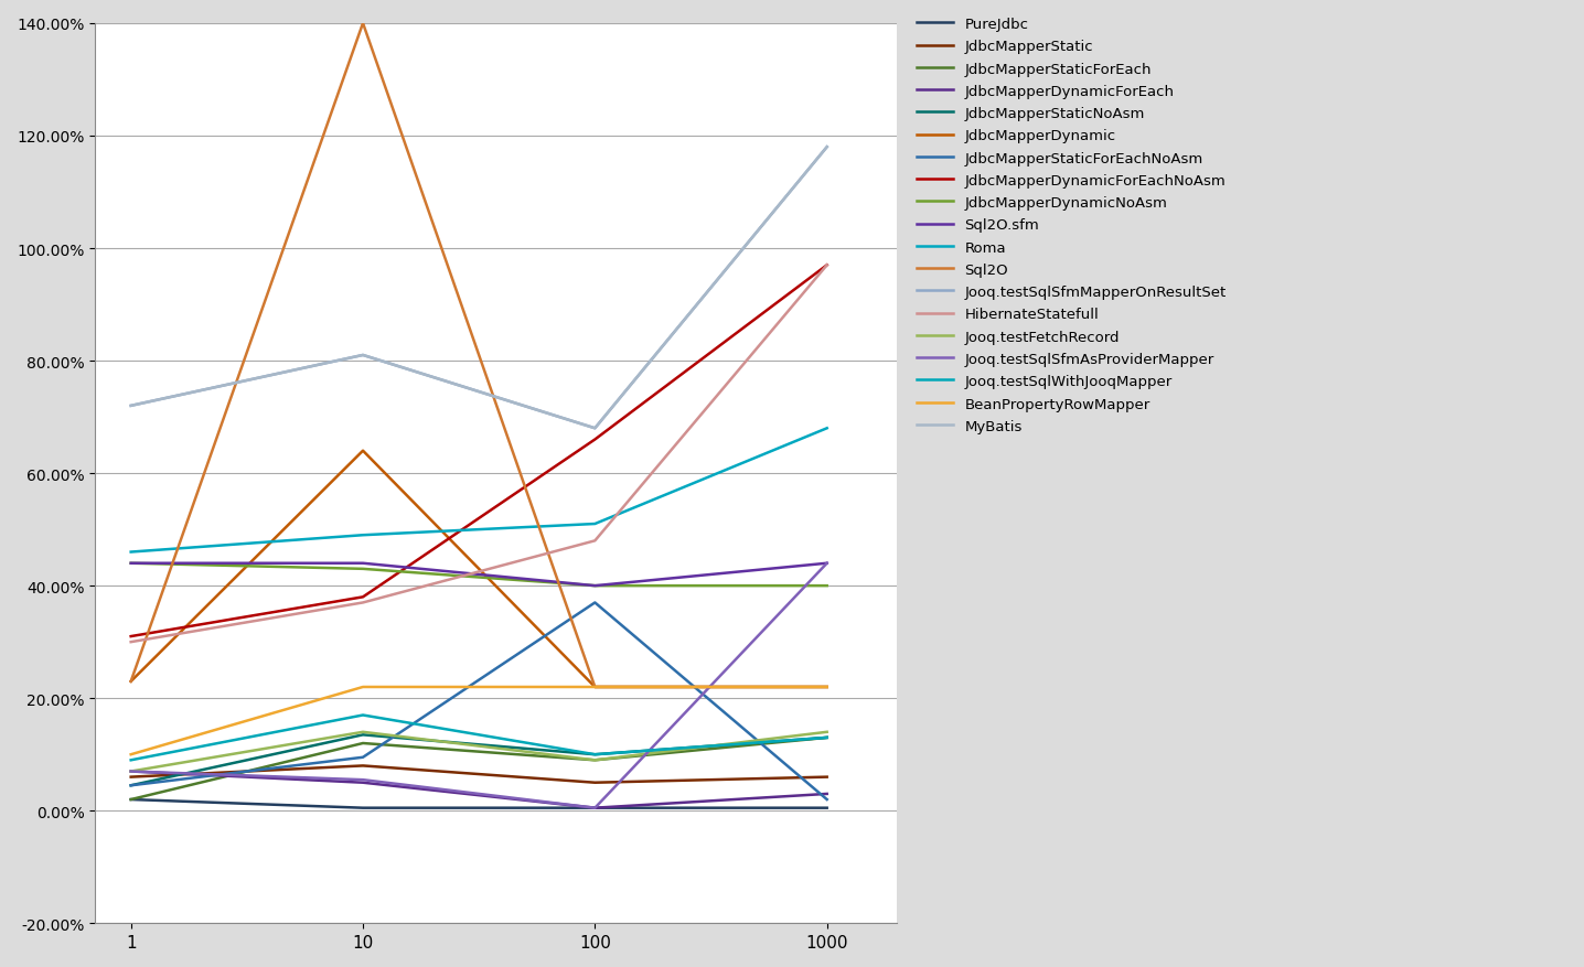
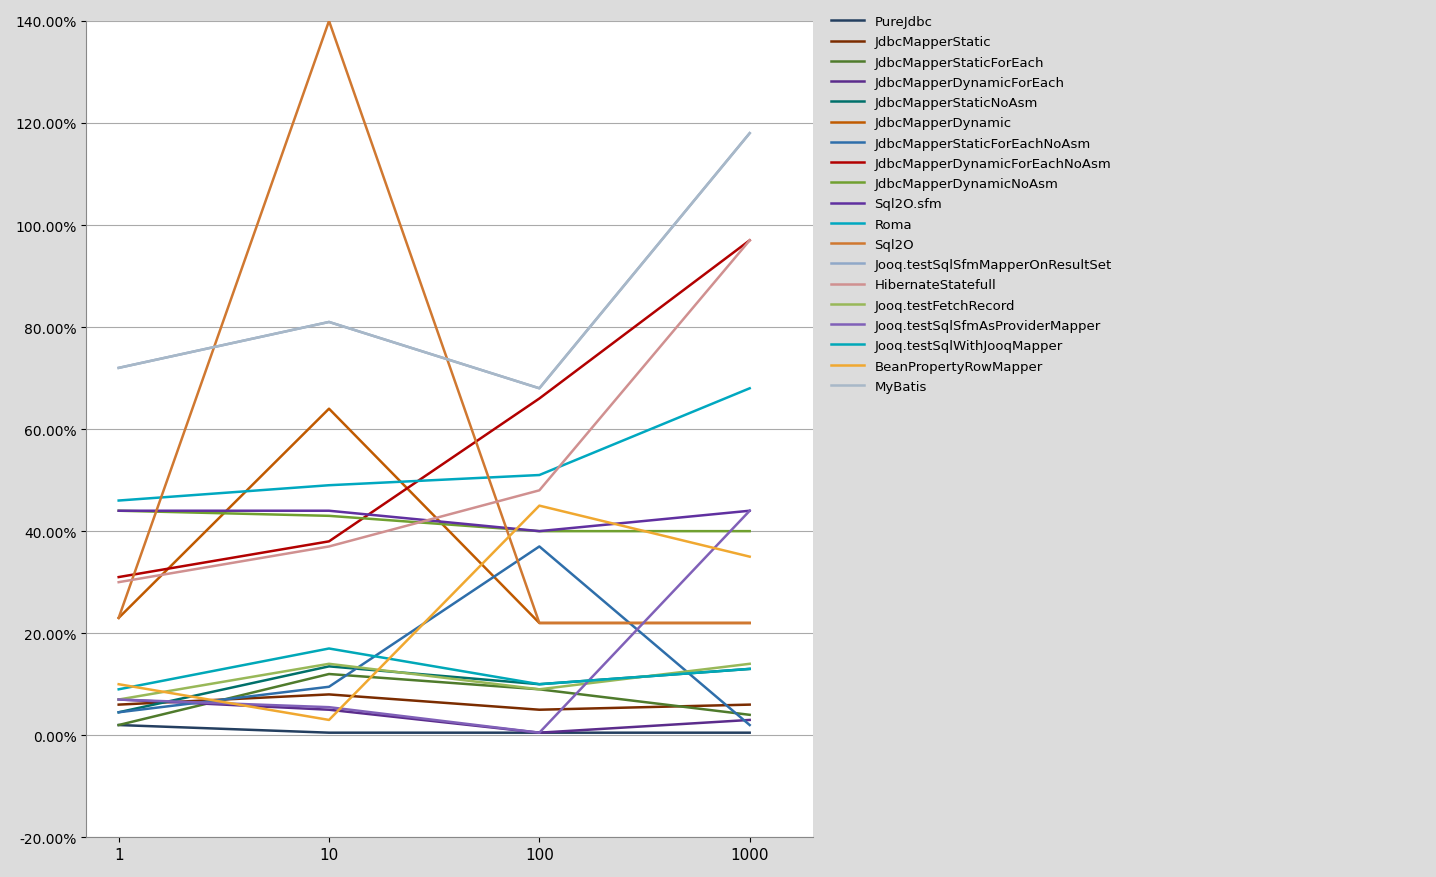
BeanPropertyRowMapper/10: 22% -> 3%
BeanPropertyRowMapper/100: 22% -> 45%
JdbcMapperStaticForEach/1000: 13% -> 4%
BeanPropertyRowMapper/1000: 22% -> 35%
